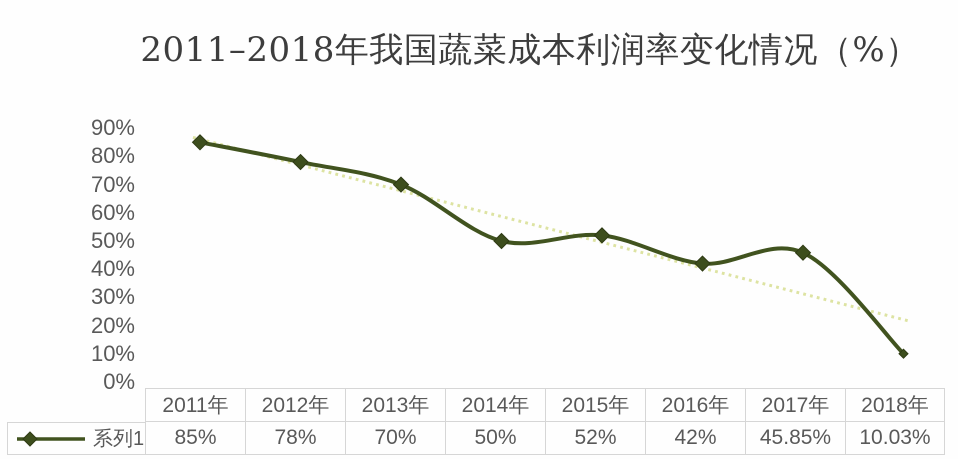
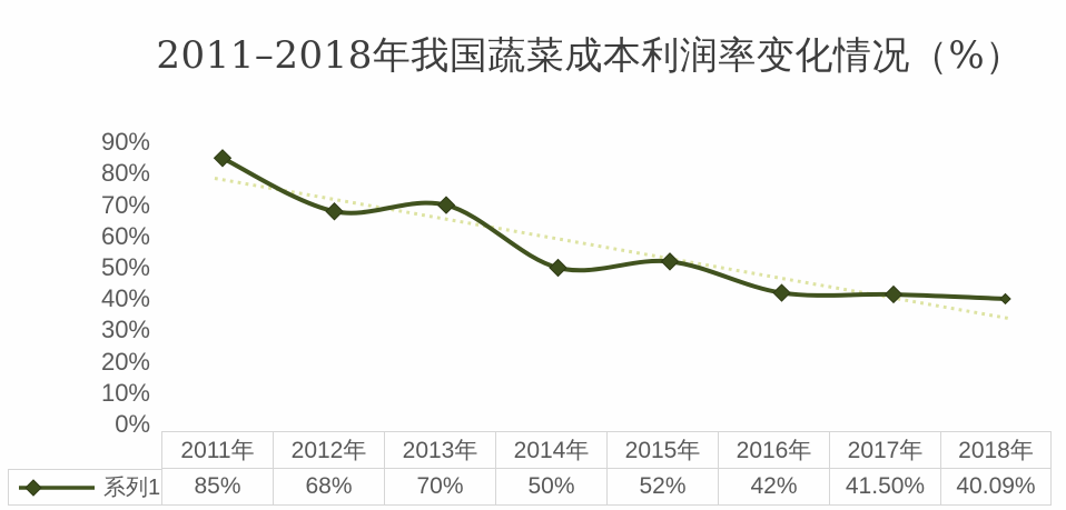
2012年: 78% -> 68%
2017年: 45.85% -> 41.50%
2018年: 10.03% -> 40.09%
